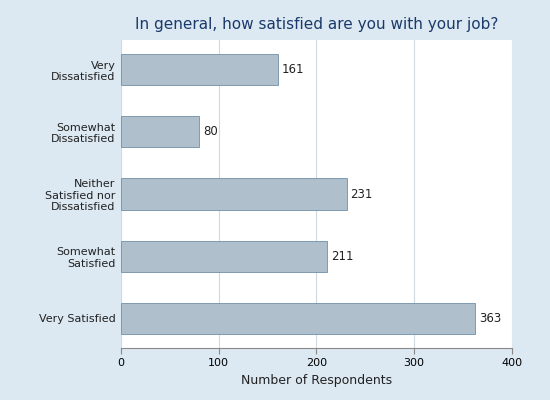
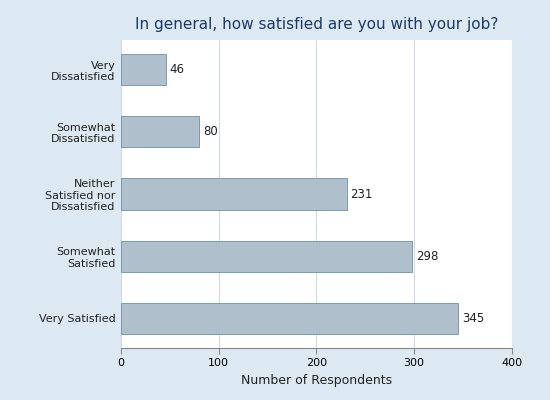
Very Dissatisfied: 161 -> 46
Somewhat Satisfied: 211 -> 298
Very Satisfied: 363 -> 345
